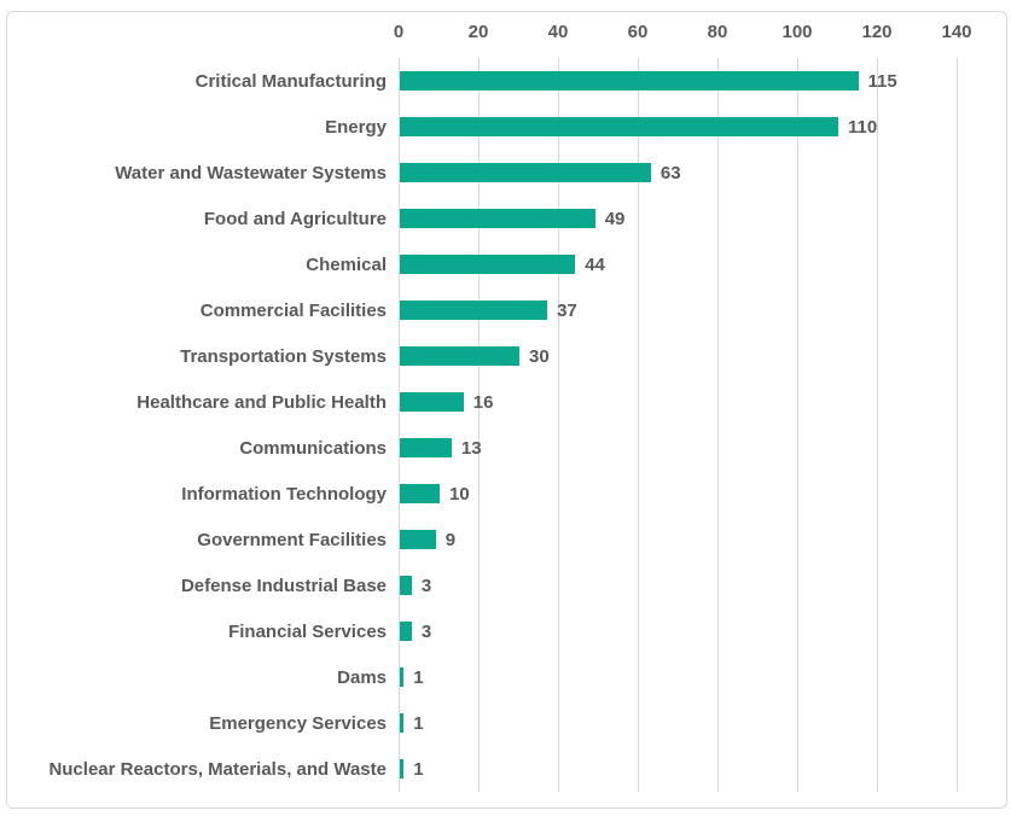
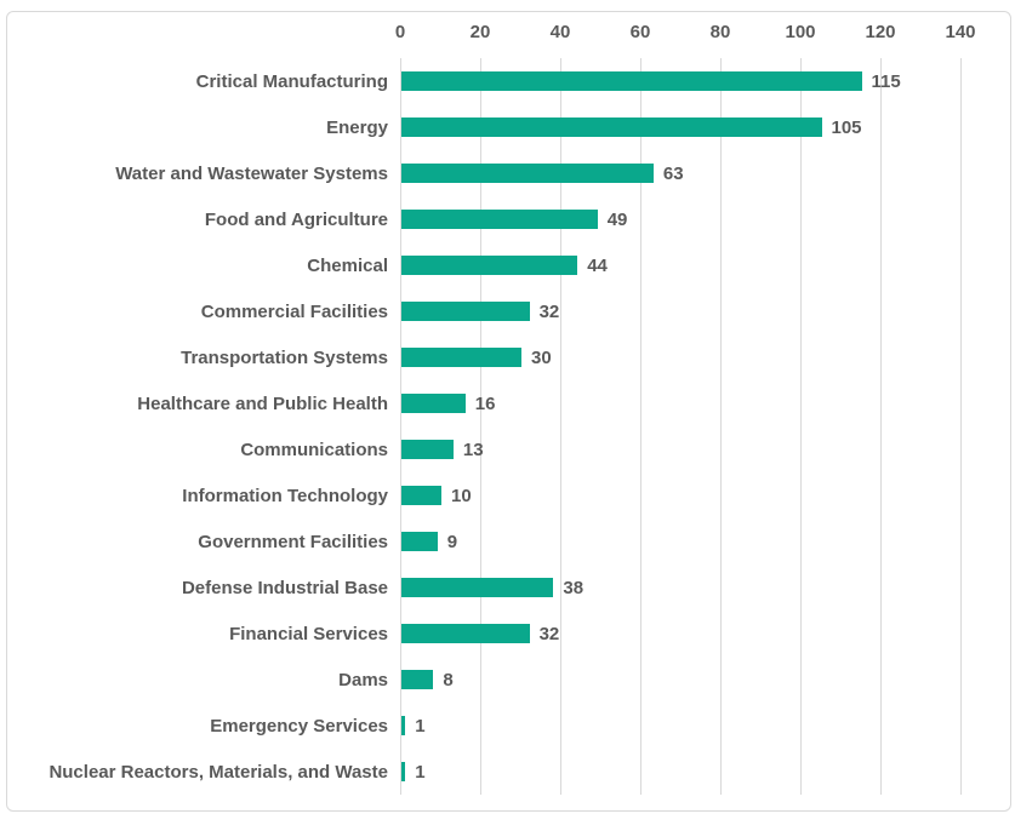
Energy: 110 -> 105
Commercial Facilities: 37 -> 32
Defense Industrial Base: 3 -> 38
Financial Services: 3 -> 32
Dams: 1 -> 8
